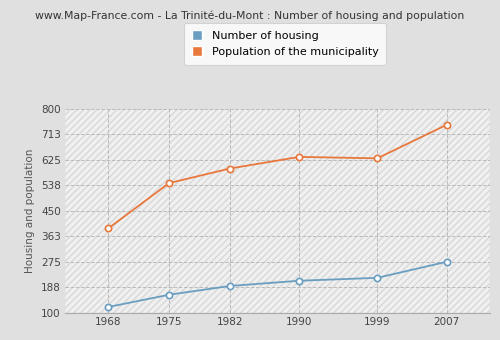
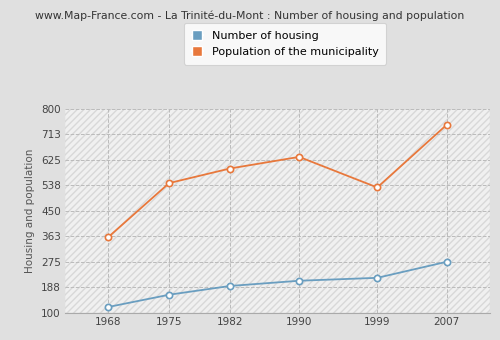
Population of the municipality/1968: 390 -> 360
Population of the municipality/1999: 630 -> 530
